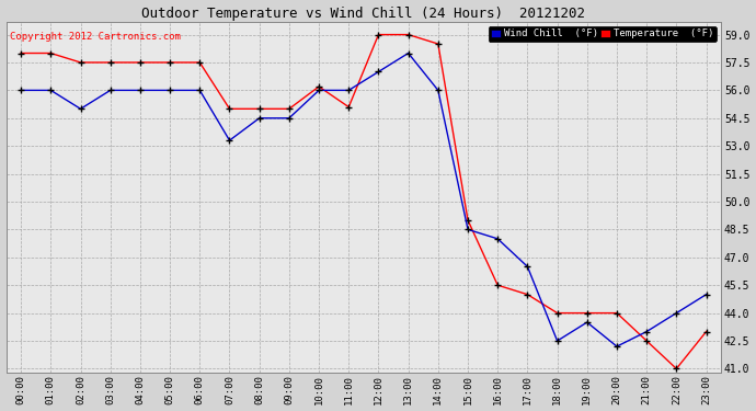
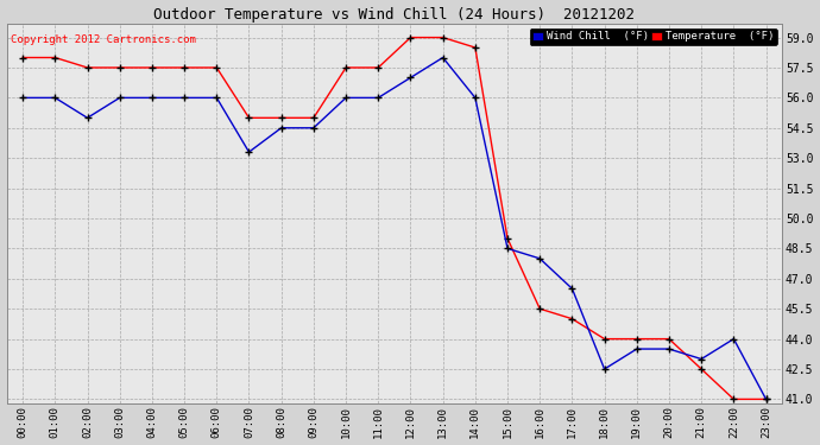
Temperature (°F)/10:00: 56.2 -> 57.5
Temperature (°F)/11:00: 55.1 -> 57.5
Wind Chill (°F)/20:00: 42.2 -> 43.5
Temperature (°F)/23:00: 43.0 -> 41.0
Wind Chill (°F)/23:00: 45.0 -> 41.0
